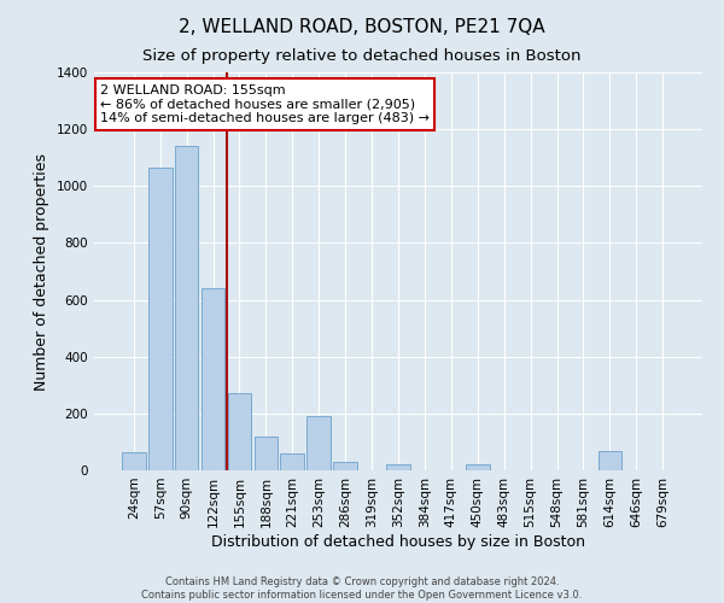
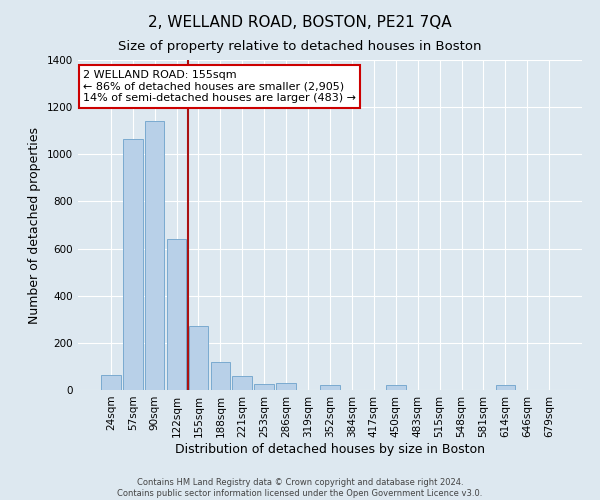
253sqm: 190 -> 25
614sqm: 70 -> 20
